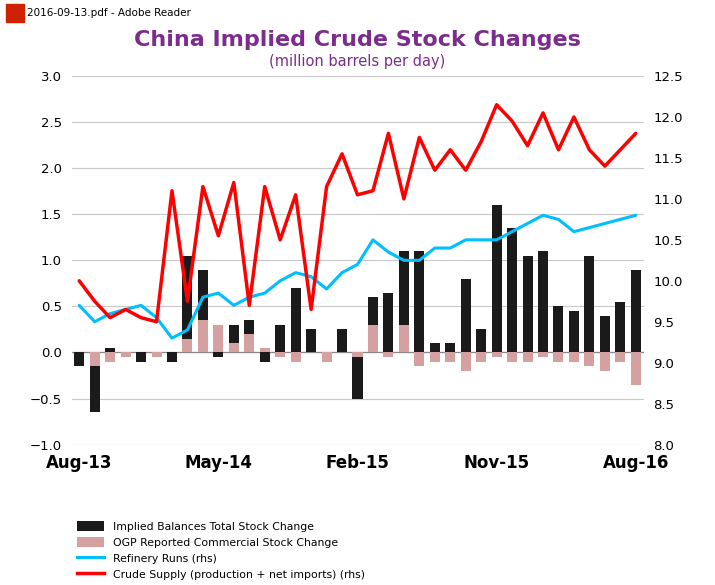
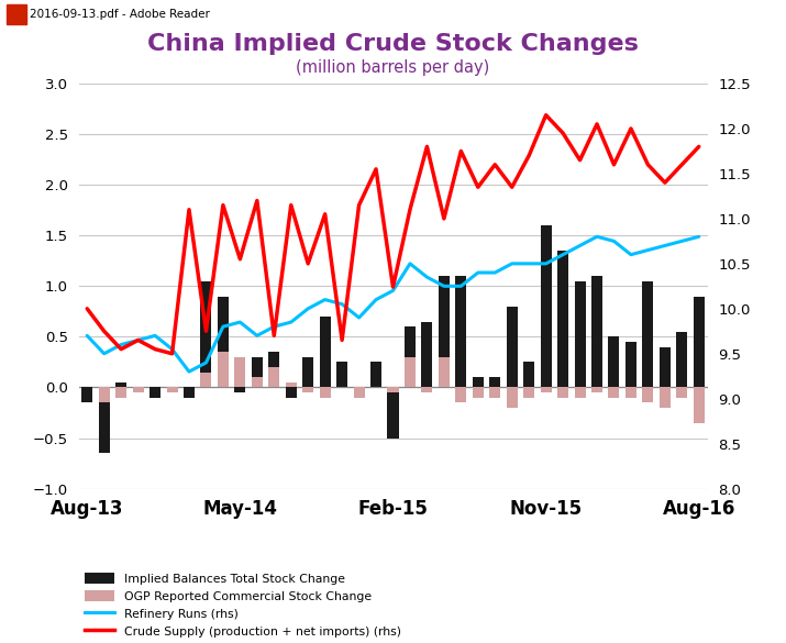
Crude Supply (production + net imports) (rhs)/Feb-15: 11.05 -> 10.24
